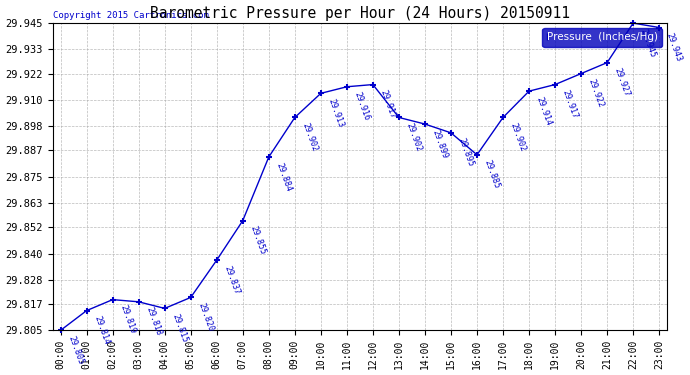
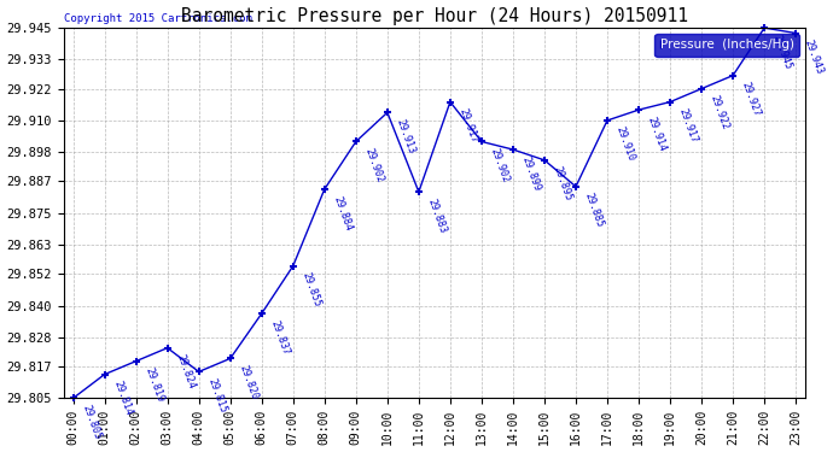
03:00: 29.818 -> 29.824
11:00: 29.916 -> 29.883
17:00: 29.902 -> 29.910
